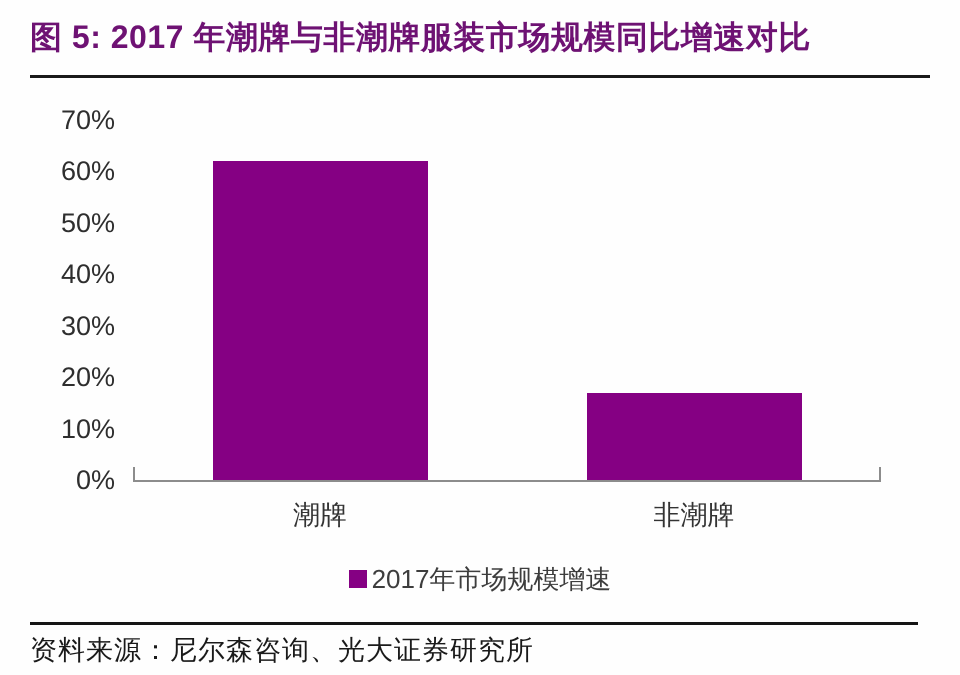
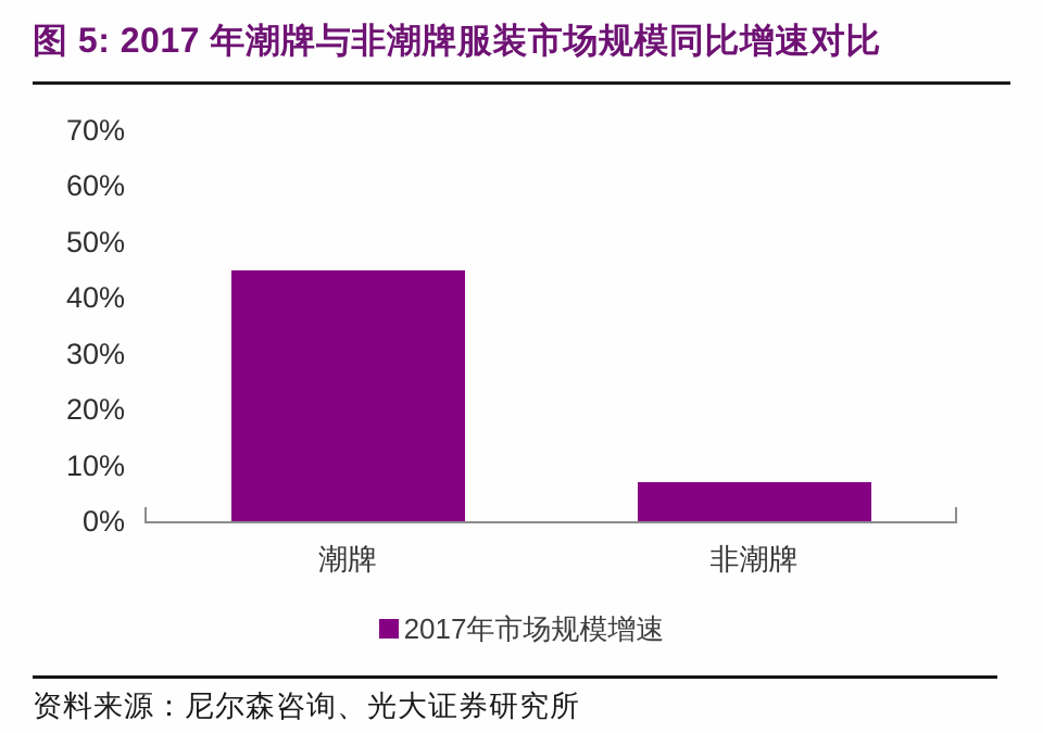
潮牌: 62% -> 45%
非潮牌: 17% -> 7%
